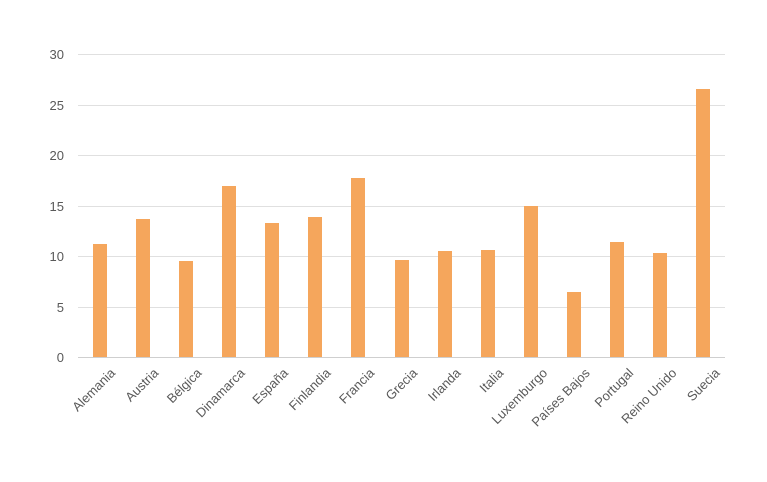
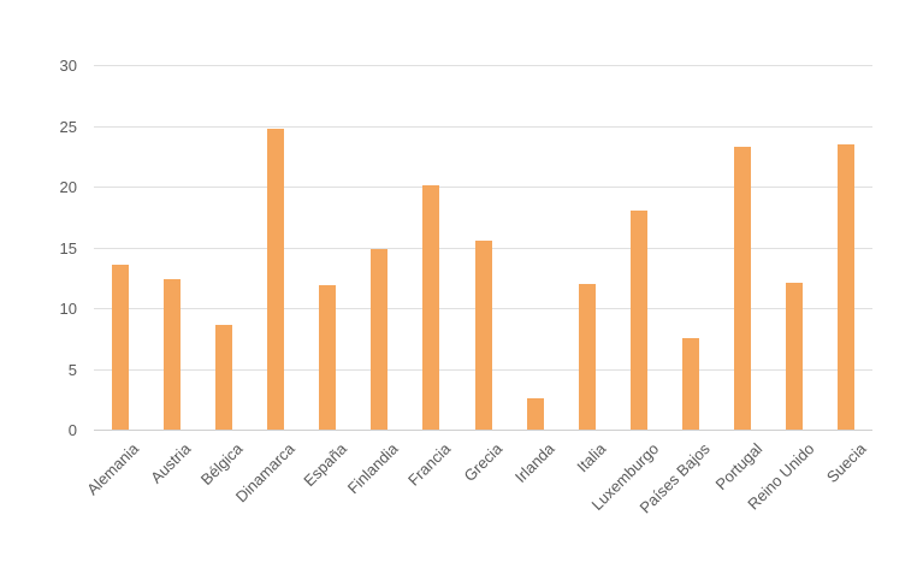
Alemania: 11.2 -> 13.6
Austria: 13.7 -> 12.4
Bélgica: 9.5 -> 8.6
Dinamarca: 16.9 -> 24.8
España: 13.3 -> 11.9
Finlandia: 13.9 -> 14.9
Francia: 17.7 -> 20.1
Grecia: 9.6 -> 15.5
Irlanda: 10.5 -> 2.6
Italia: 10.6 -> 12.0
Luxemburgo: 15.0 -> 18.0
Países Bajos: 6.4 -> 7.5
Portugal: 11.4 -> 23.3
Reino Unido: 10.3 -> 12.1
Suecia: 26.5 -> 23.5
